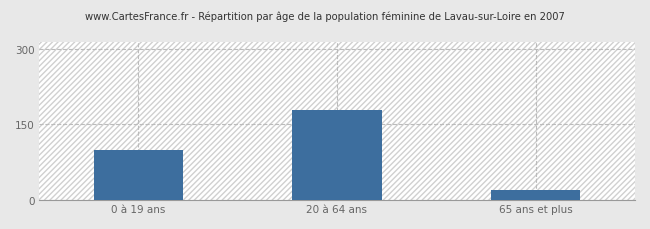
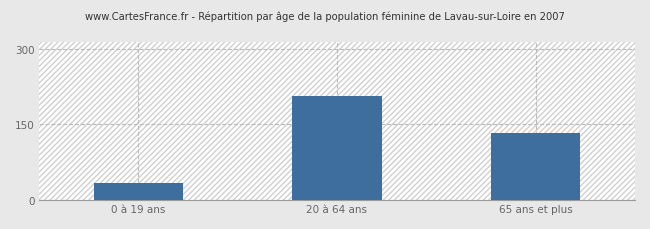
0 à 19 ans: 100 -> 34
20 à 64 ans: 178 -> 206
65 ans et plus: 20 -> 134
